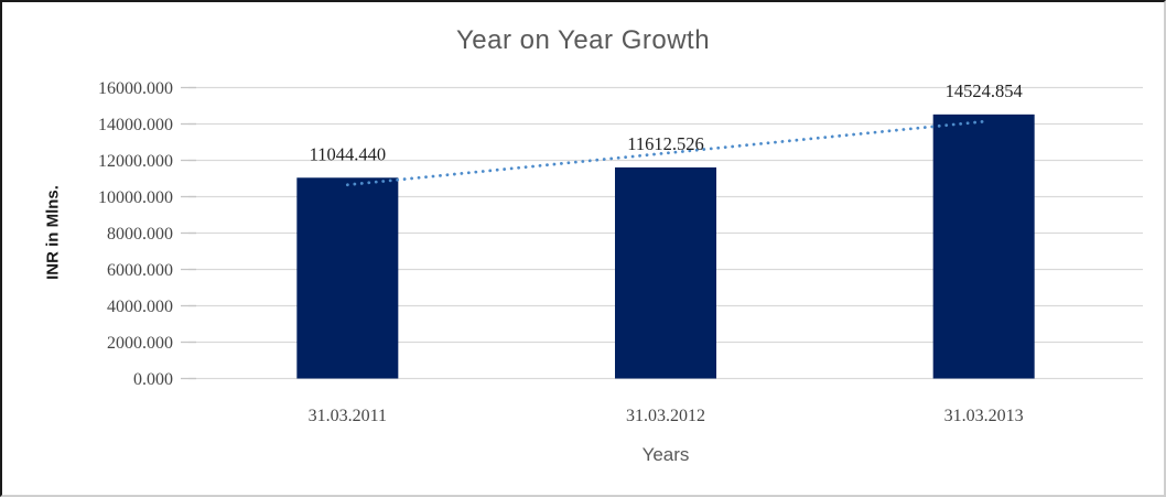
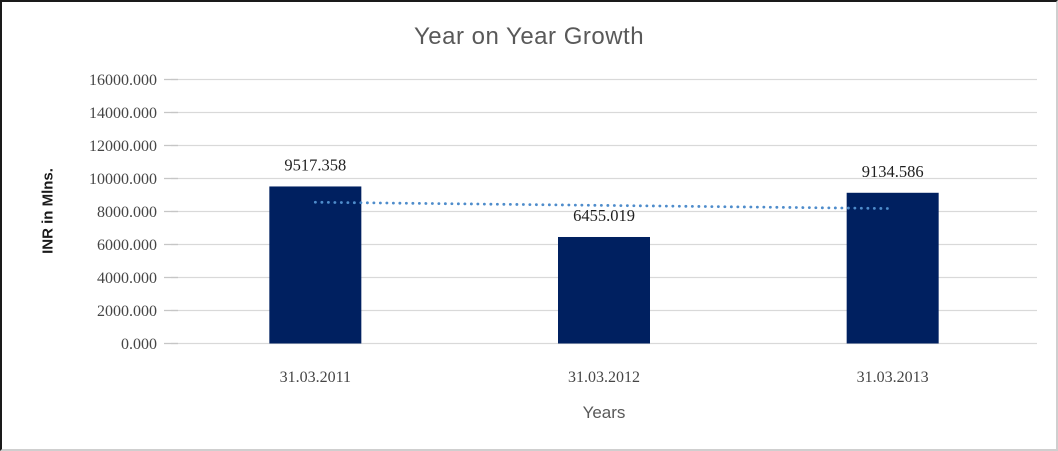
31.03.2011: 11044.440 -> 9517.358
31.03.2012: 11612.526 -> 6455.019
31.03.2013: 14524.854 -> 9134.586
